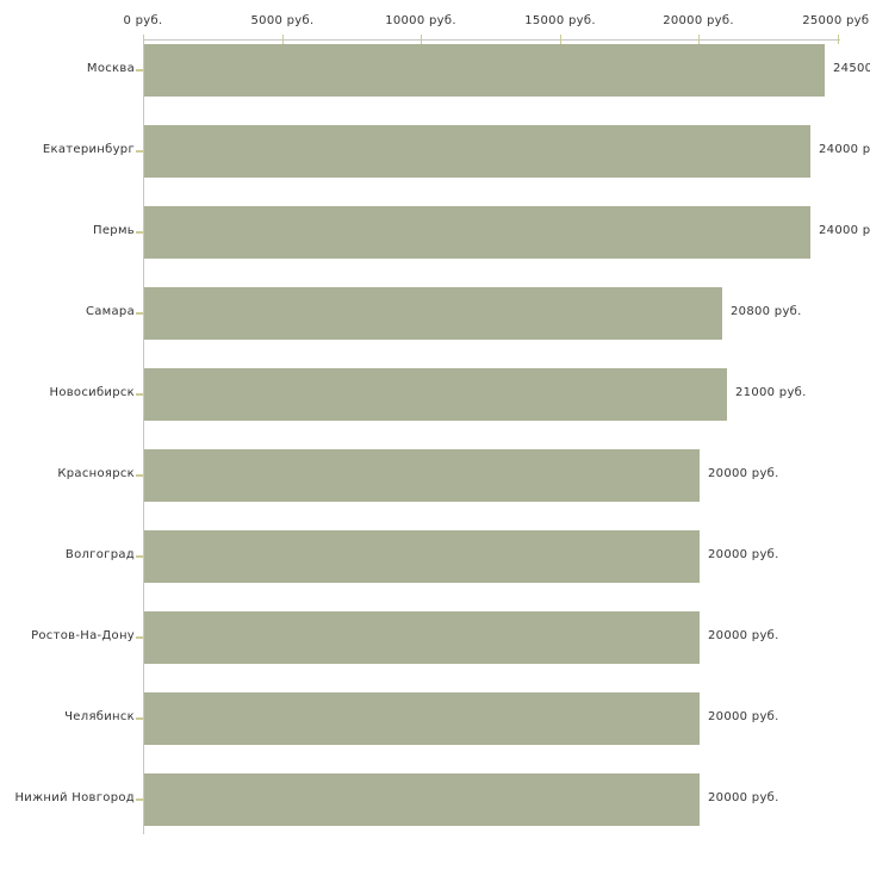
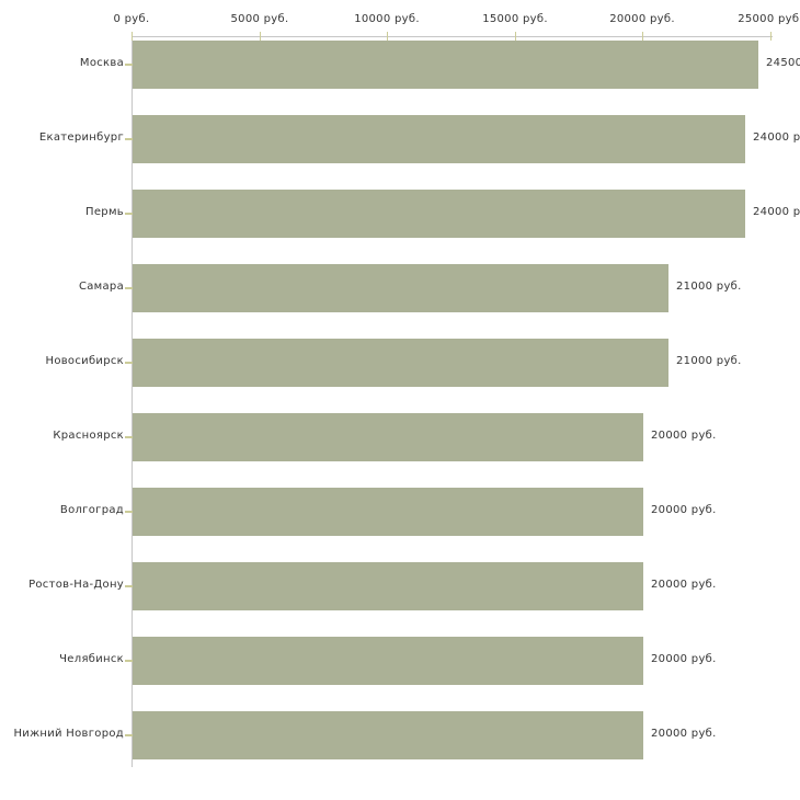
Самара: 20800 -> 21000
